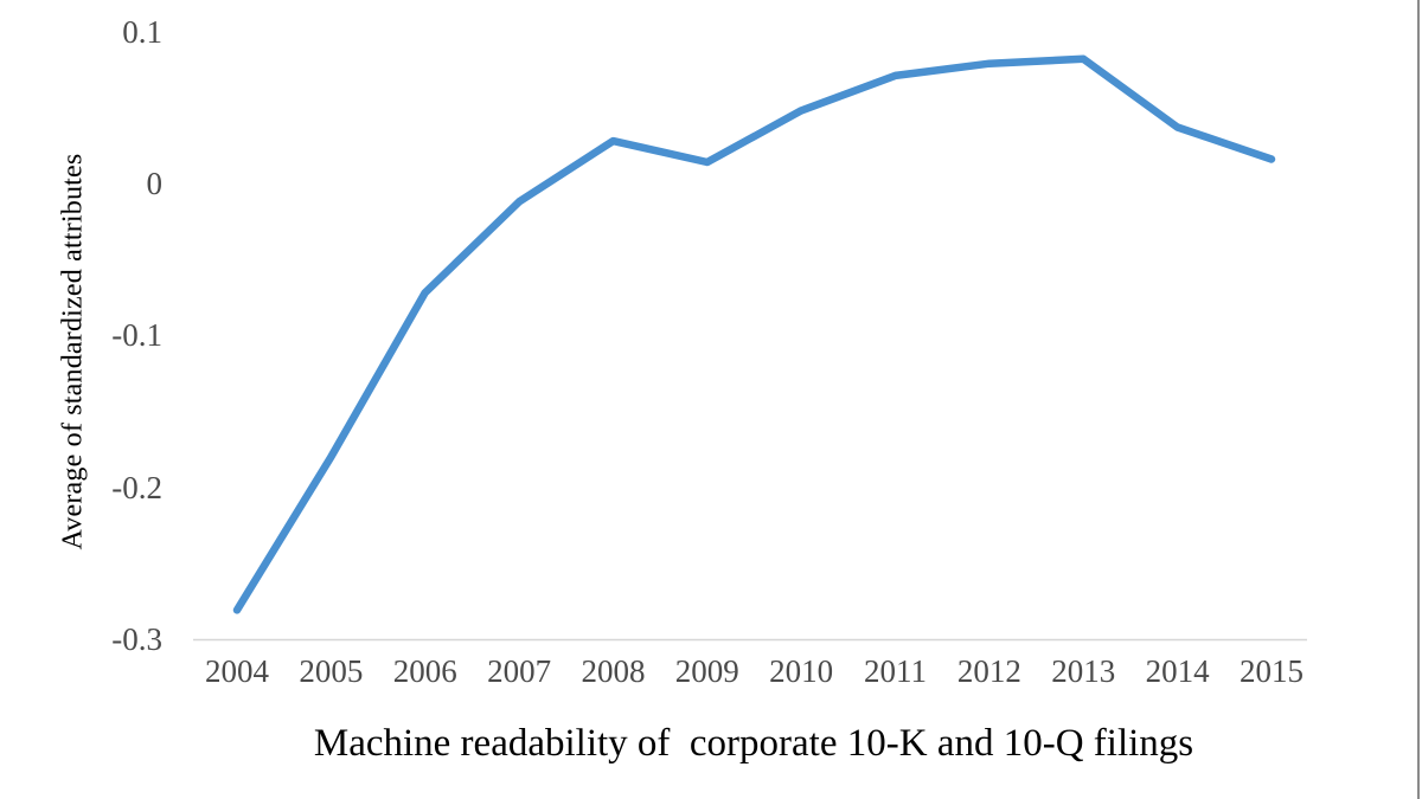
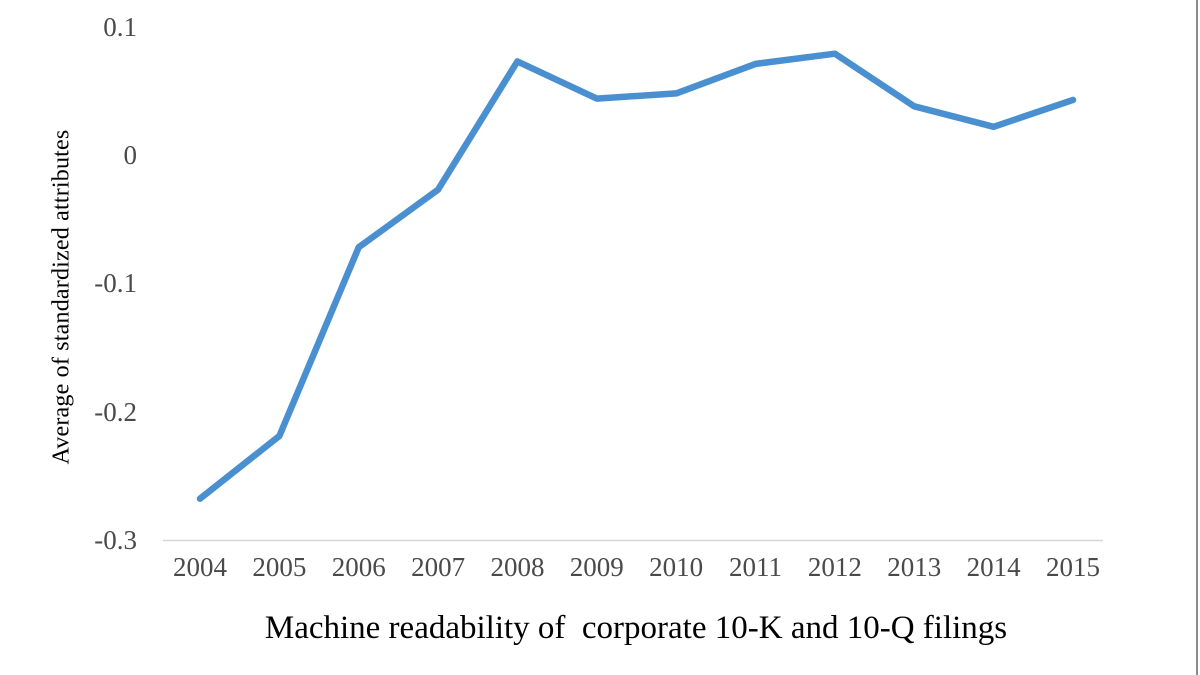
2004: -0.281 -> -0.268
2005: -0.180 -> -0.219
2007: -0.012 -> -0.027
2008: 0.028 -> 0.073
2009: 0.014 -> 0.044
2013: 0.082 -> 0.038
2014: 0.037 -> 0.022
2015: 0.016 -> 0.043
